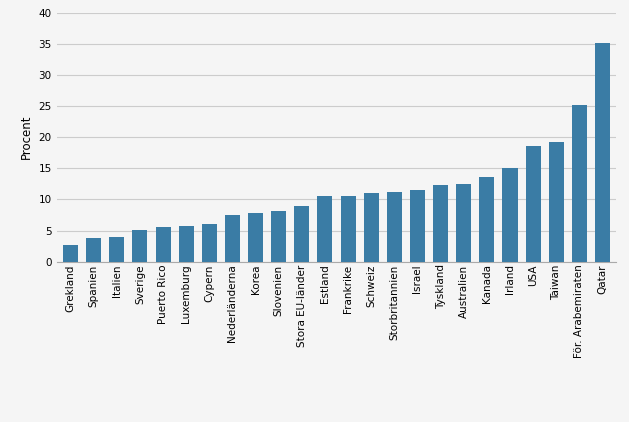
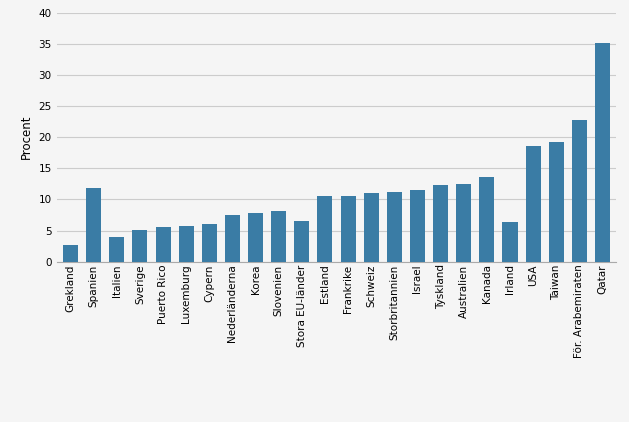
Spanien: 3.8 -> 11.8
Stora EU-länder: 8.9 -> 6.6
Irland: 15.1 -> 6.4
För. Arabemiraten: 25.2 -> 22.8
